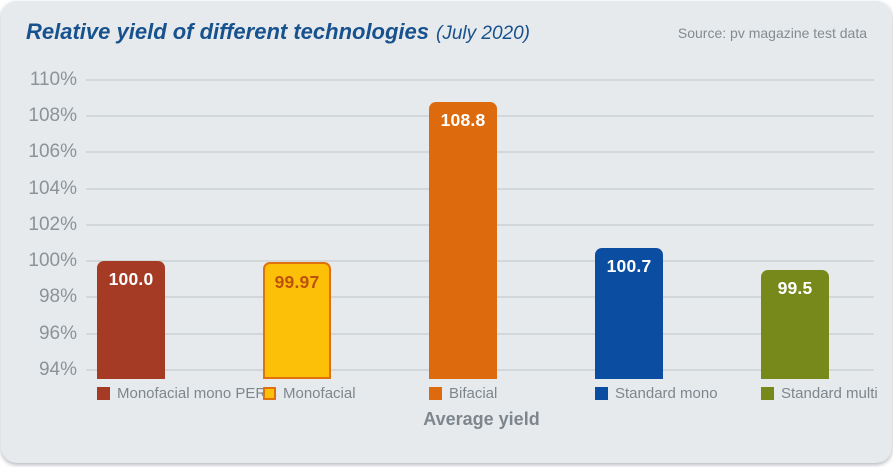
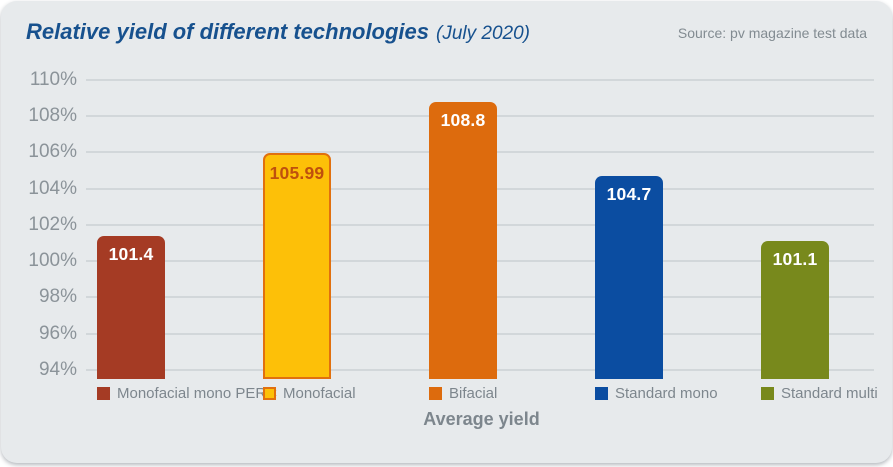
Monofacial mono PERC: 100.0 -> 101.4
Monofacial: 99.97 -> 105.99
Standard mono: 100.7 -> 104.7
Standard multi: 99.5 -> 101.1
